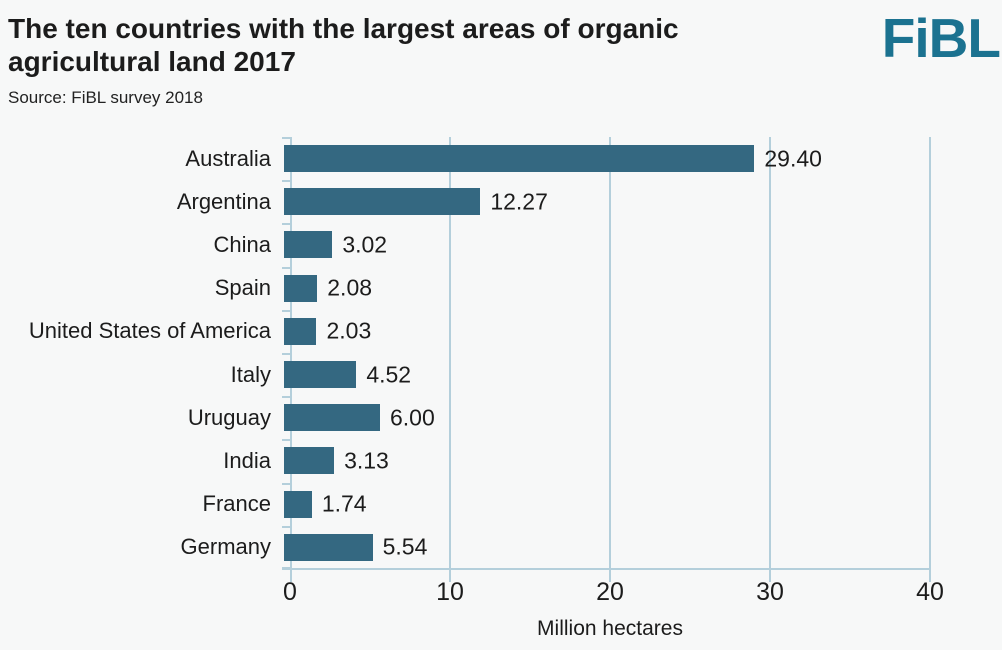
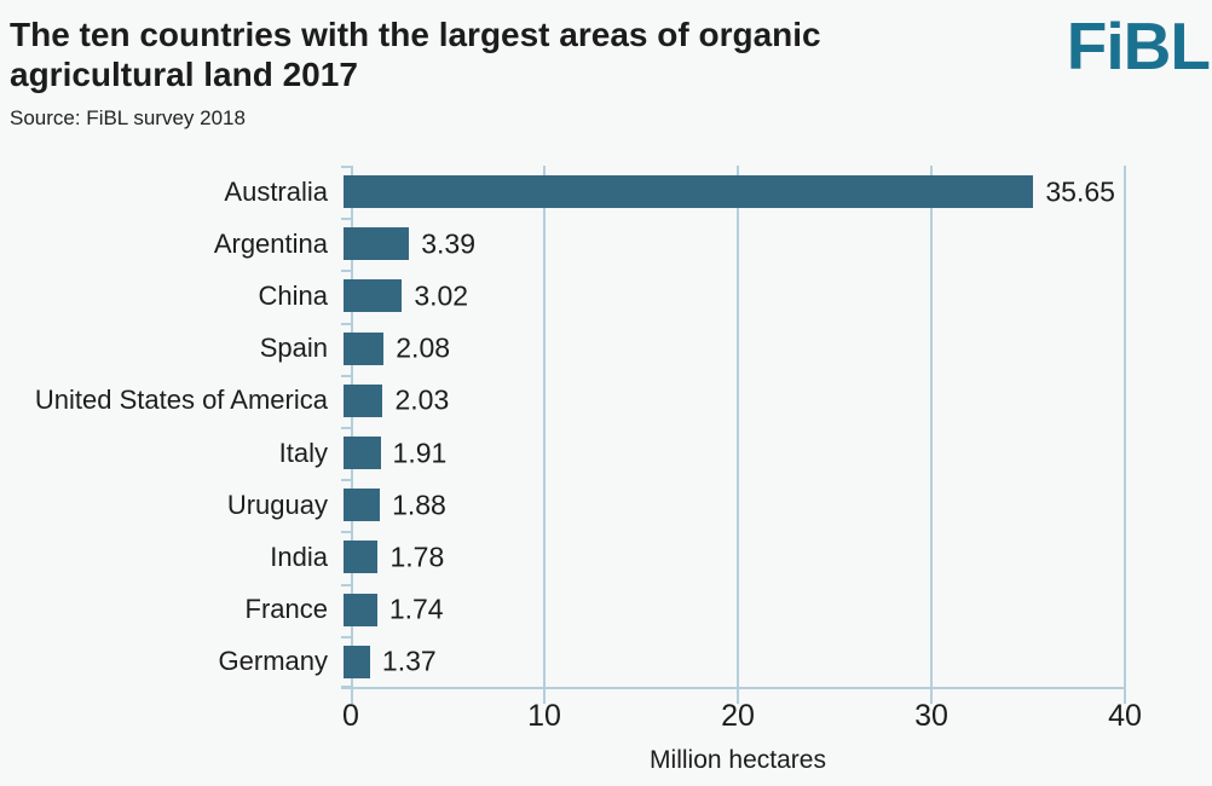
Australia: 29.40 -> 35.65
Argentina: 12.27 -> 3.39
Italy: 4.52 -> 1.91
Uruguay: 6.00 -> 1.88
India: 3.13 -> 1.78
Germany: 5.54 -> 1.37
